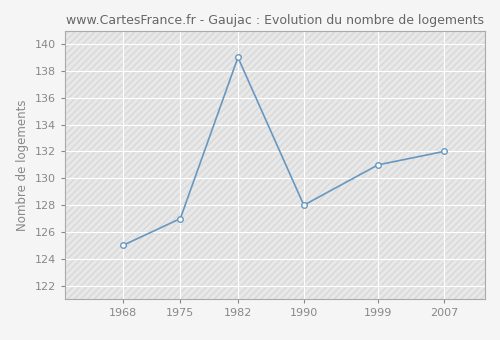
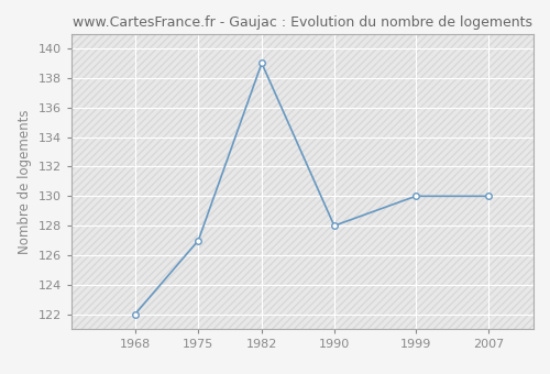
1968: 125 -> 122
1999: 131 -> 130
2007: 132 -> 130
